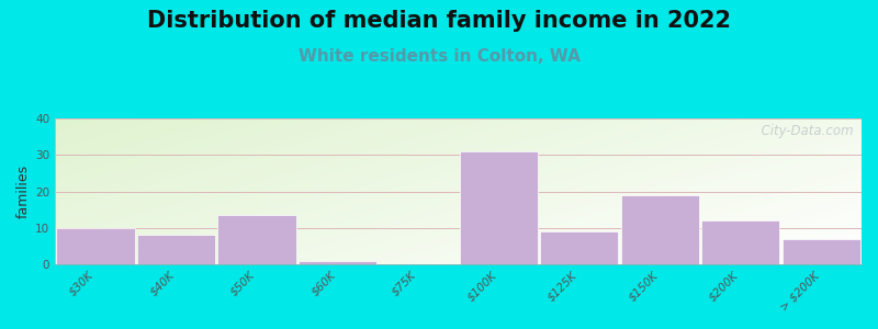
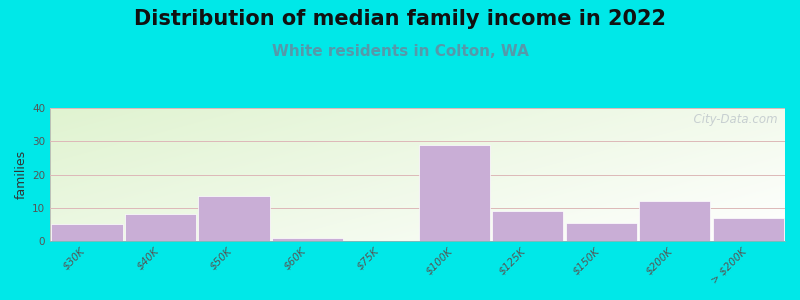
$30K: 10.0 -> 5.0
$100K: 31.0 -> 29.0
$150K: 19.0 -> 5.5
